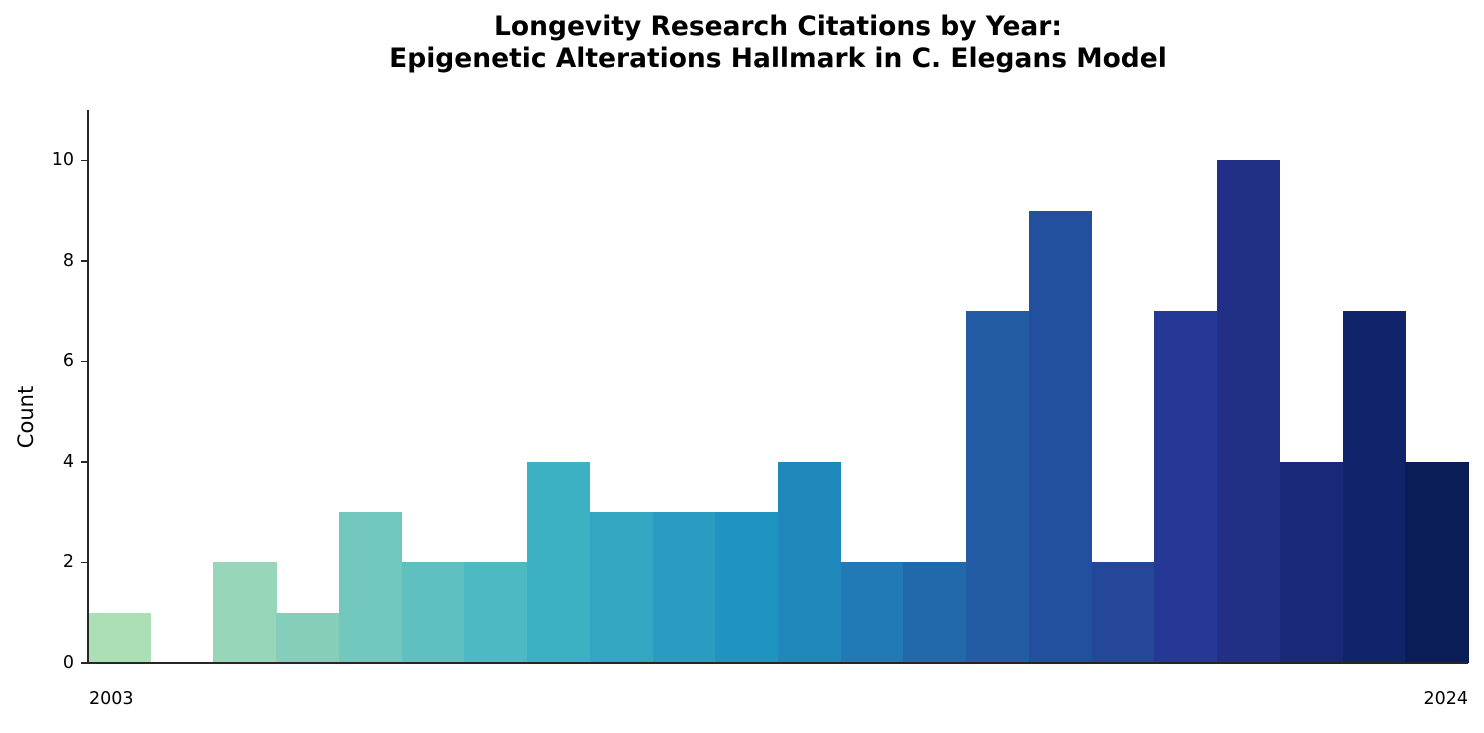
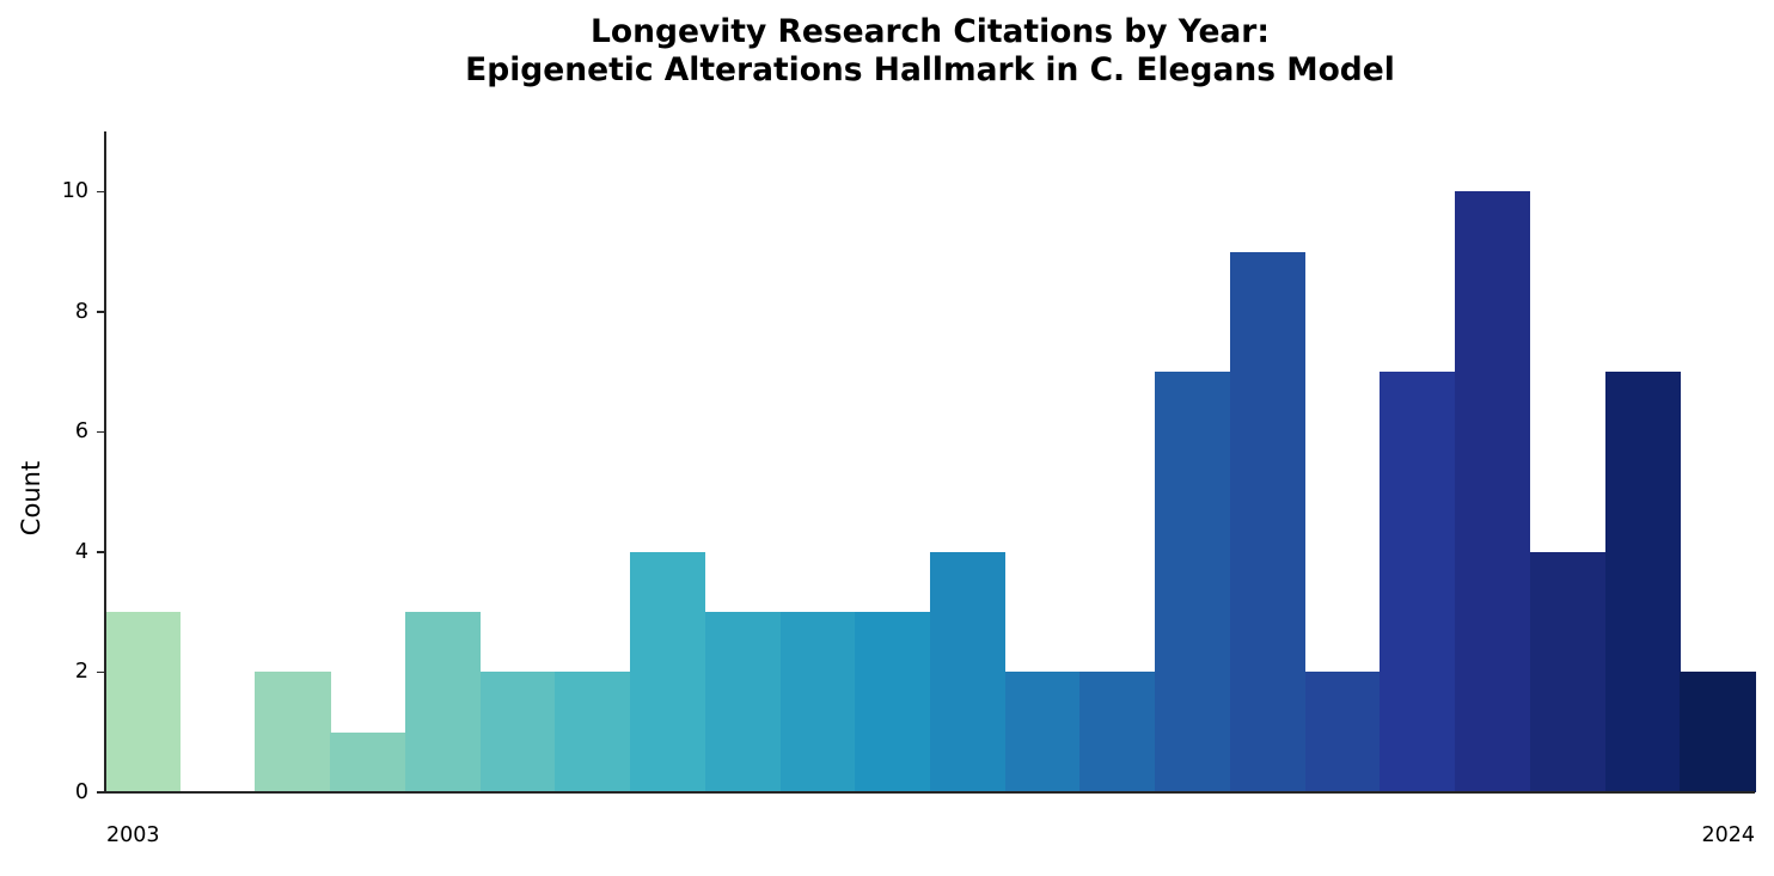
2003: 1 -> 3
2024: 4 -> 2
